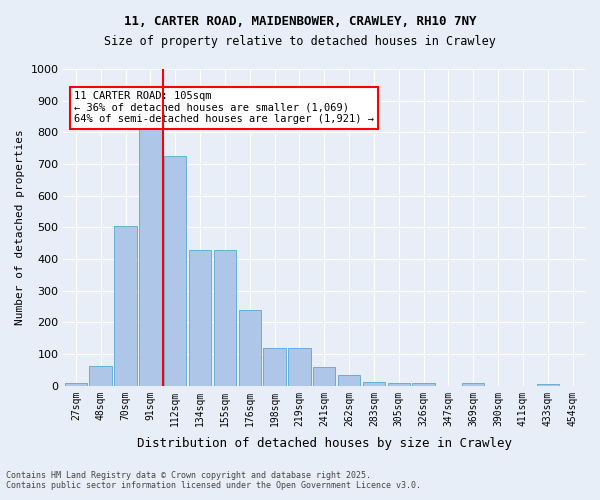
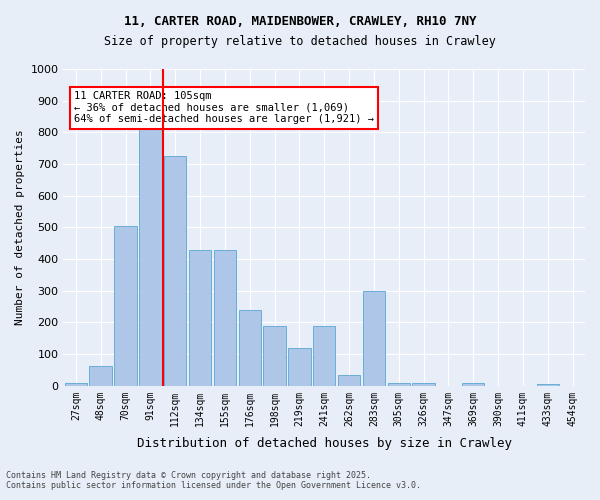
198sqm: 118 -> 190
241sqm: 60 -> 190
283sqm: 13 -> 300
